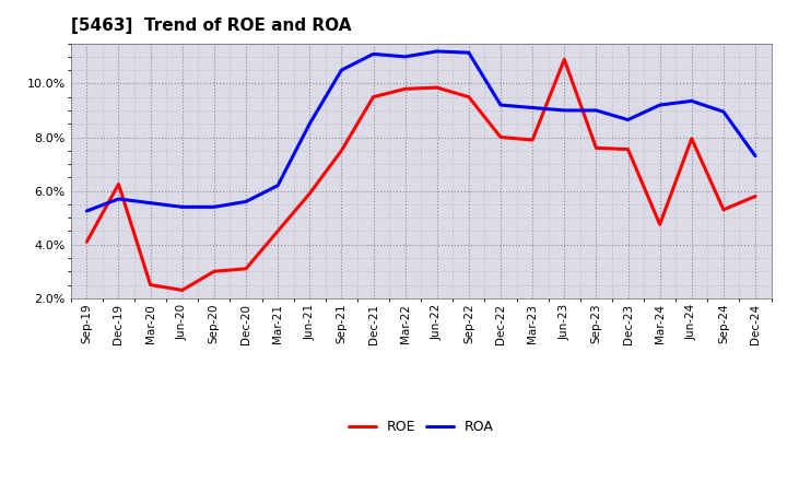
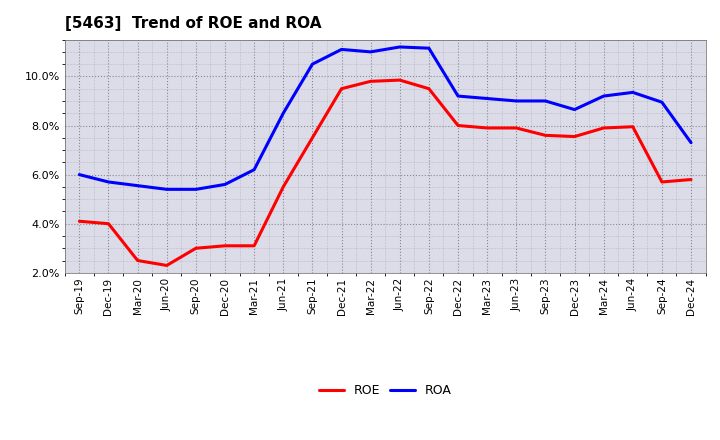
ROA/Sep-19: 5.25% -> 6.00%
ROE/Dec-19: 6.25% -> 4.00%
ROE/Mar-21: 4.50% -> 3.10%
ROE/Jun-21: 5.90% -> 5.50%
ROE/Jun-23: 10.90% -> 7.90%
ROE/Mar-24: 4.75% -> 7.90%
ROE/Sep-24: 5.30% -> 5.70%
